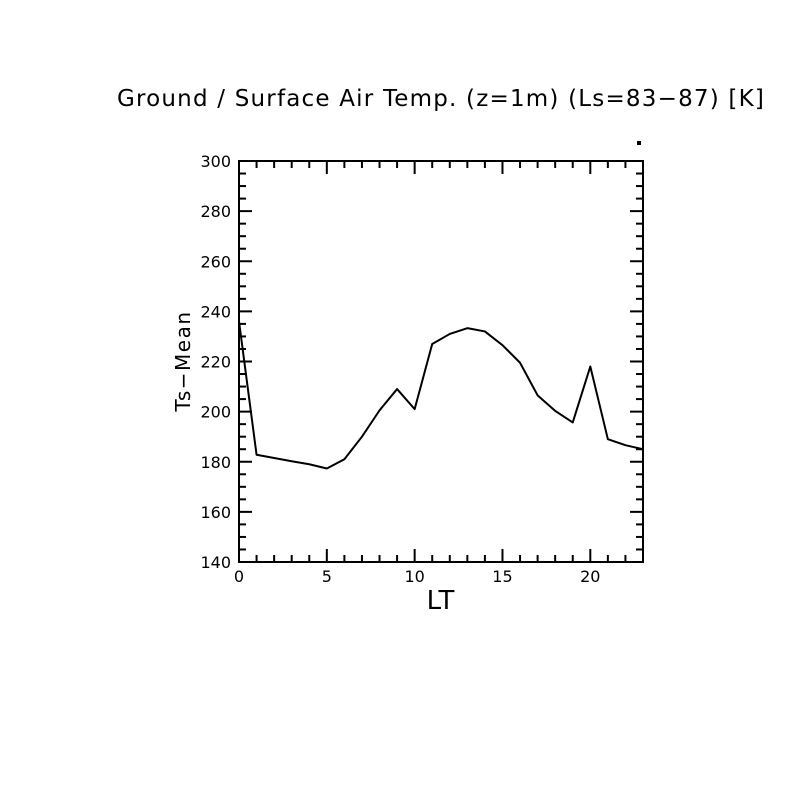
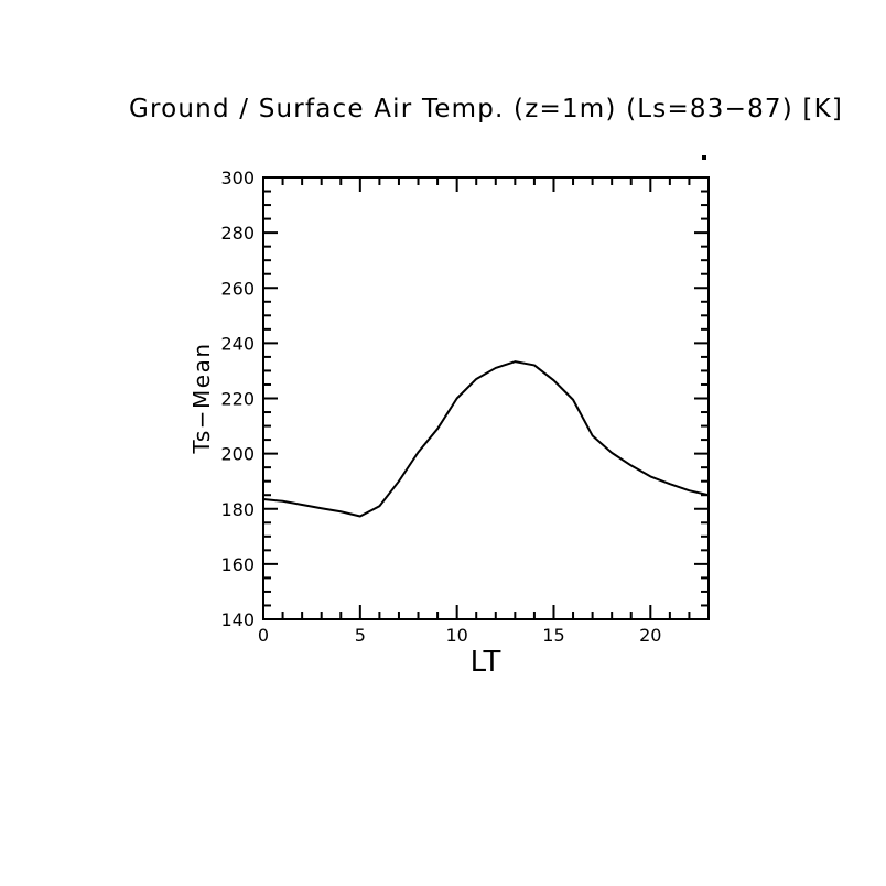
0: 236 -> 184
10: 201 -> 220
20: 218 -> 192
